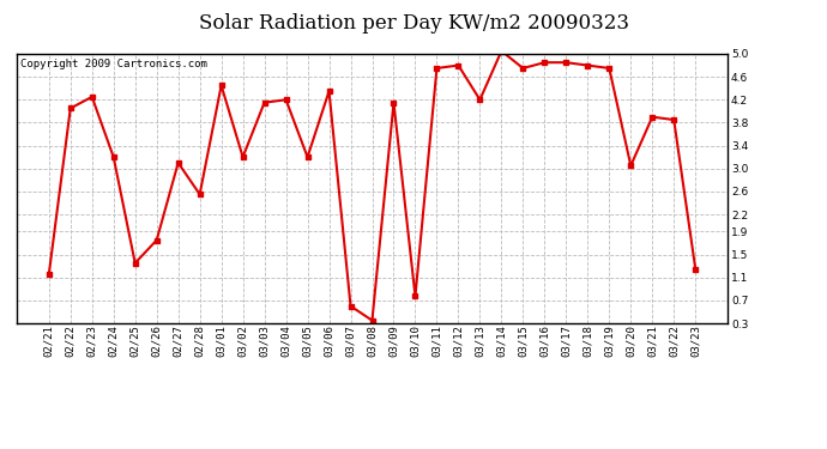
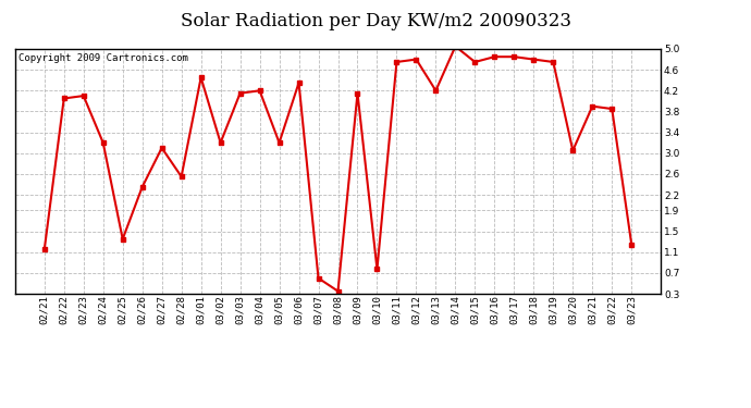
02/23: 4.25 -> 4.10
02/26: 1.75 -> 2.35
